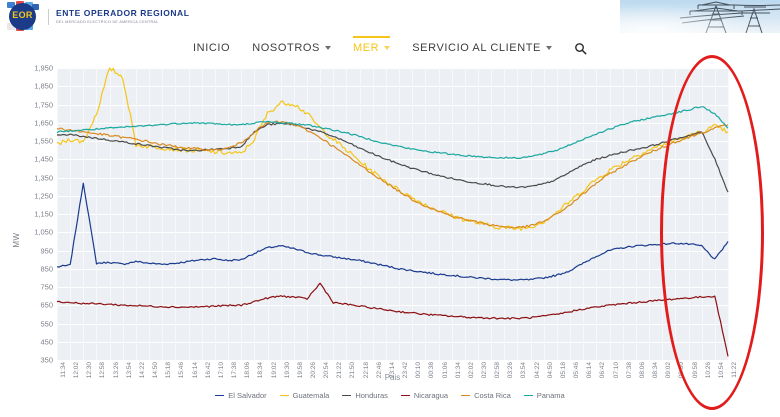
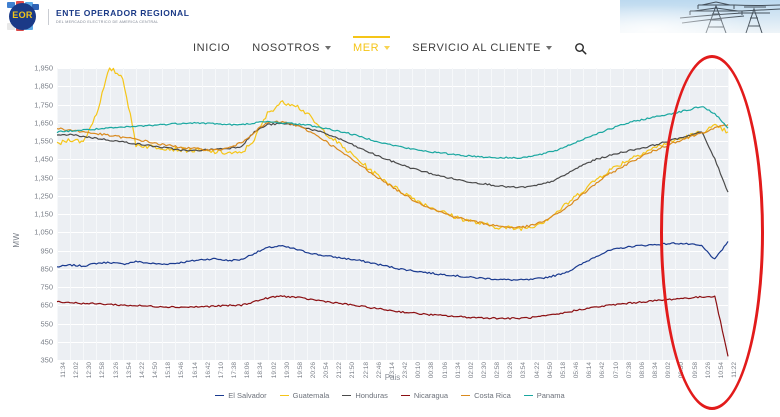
El Salvador/12:30: 1320 -> 860
Nicaragua/20:54: 770 -> 680
